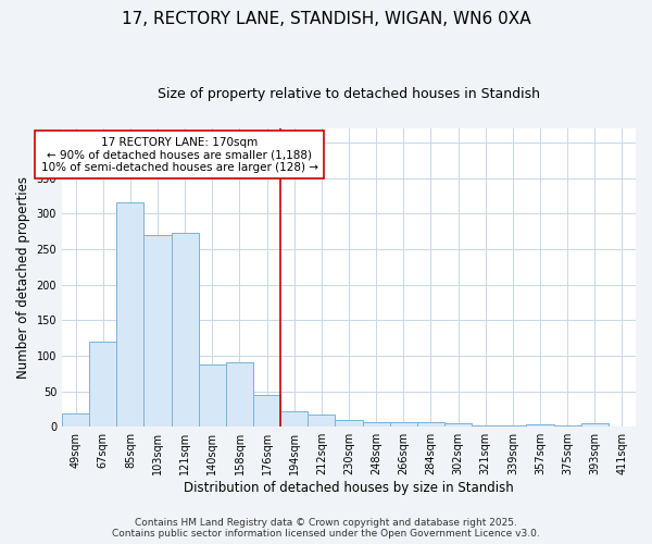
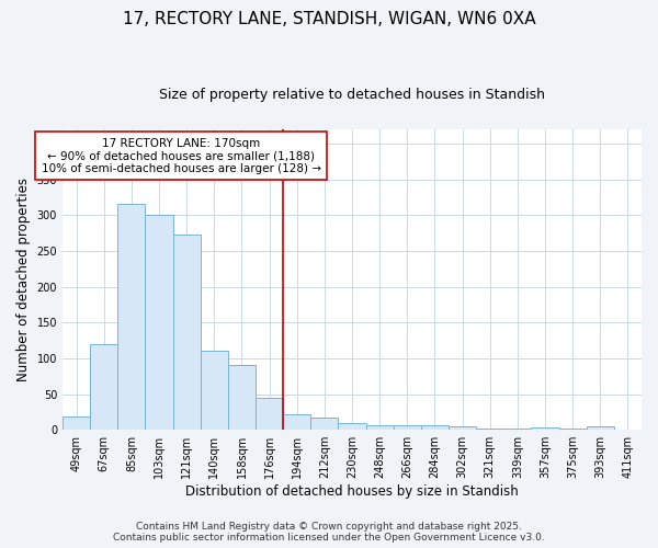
103sqm: 270 -> 300
140sqm: 88 -> 110
